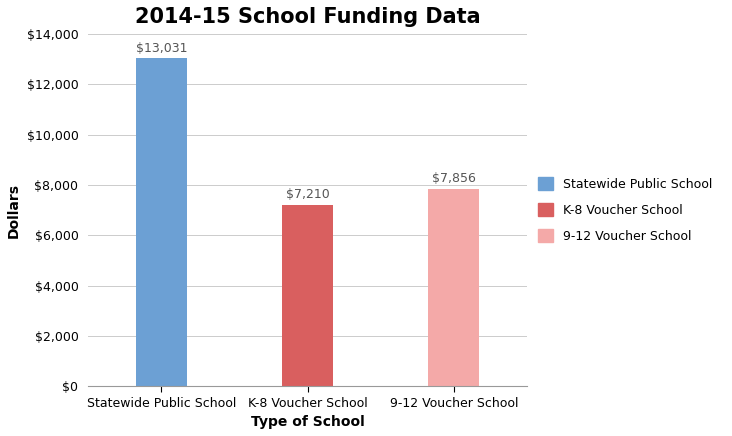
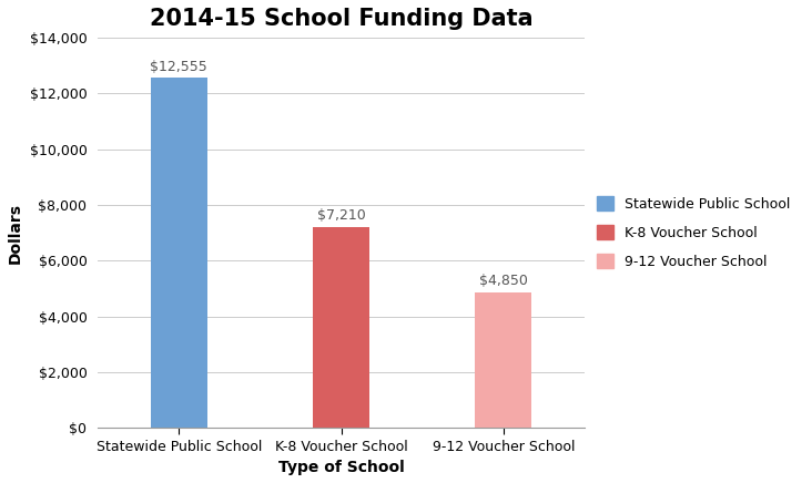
Statewide Public School: $13,031 -> $12,555
9-12 Voucher School: $7,856 -> $4,850
